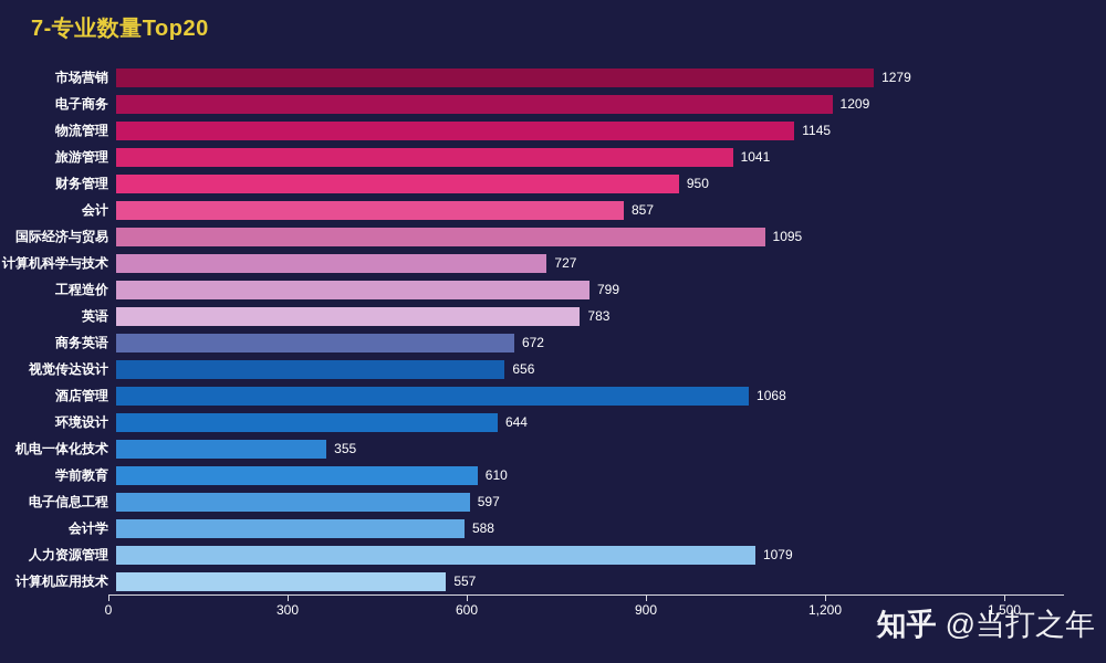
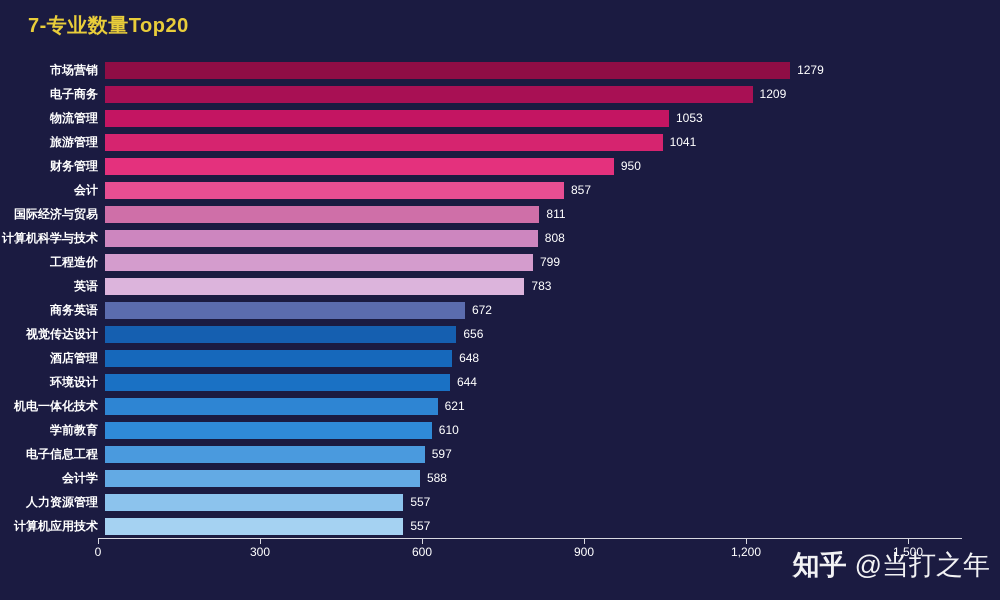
物流管理: 1145 -> 1053
国际经济与贸易: 1095 -> 811
计算机科学与技术: 727 -> 808
酒店管理: 1068 -> 648
机电一体化技术: 355 -> 621
人力资源管理: 1079 -> 557
